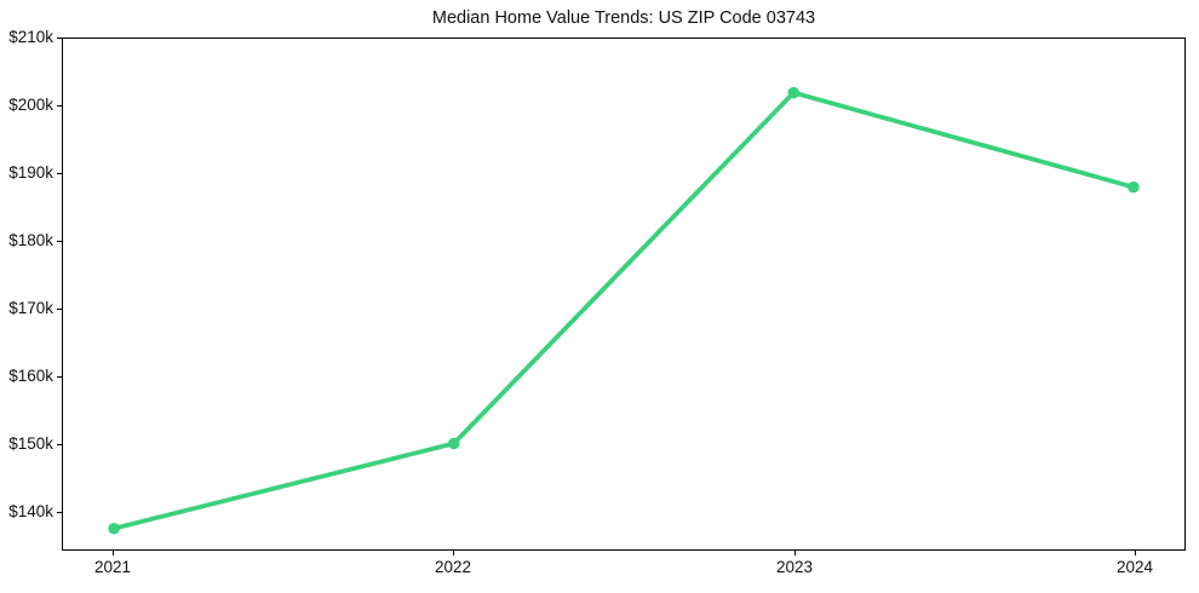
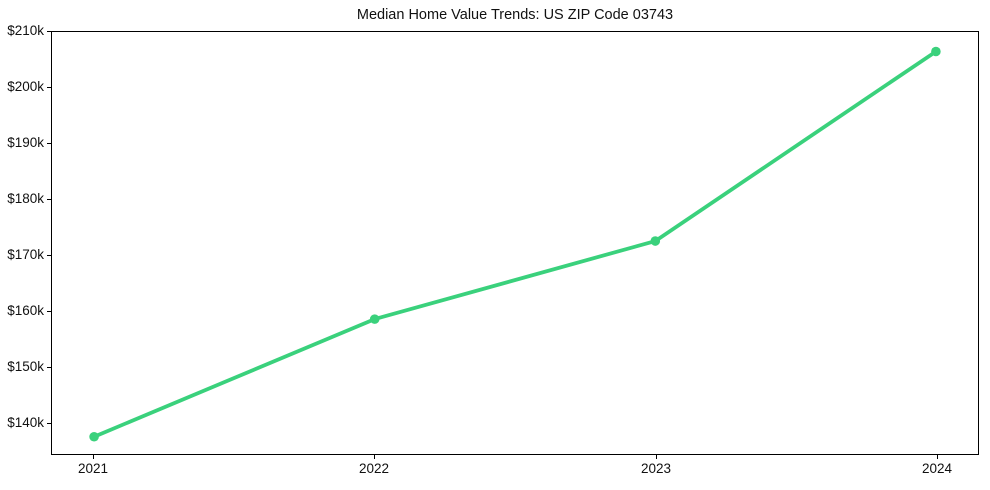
2022: $150k -> $158k
2023: $202k -> $172k
2024: $188k -> $206k
